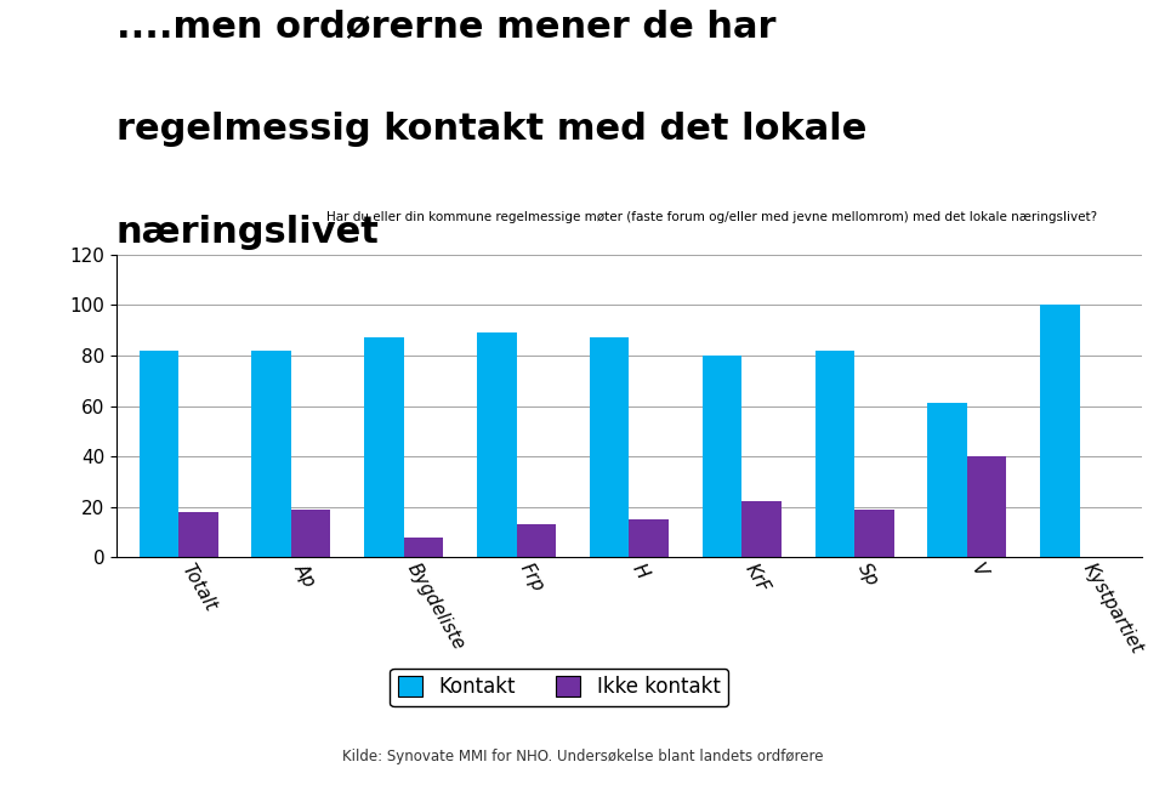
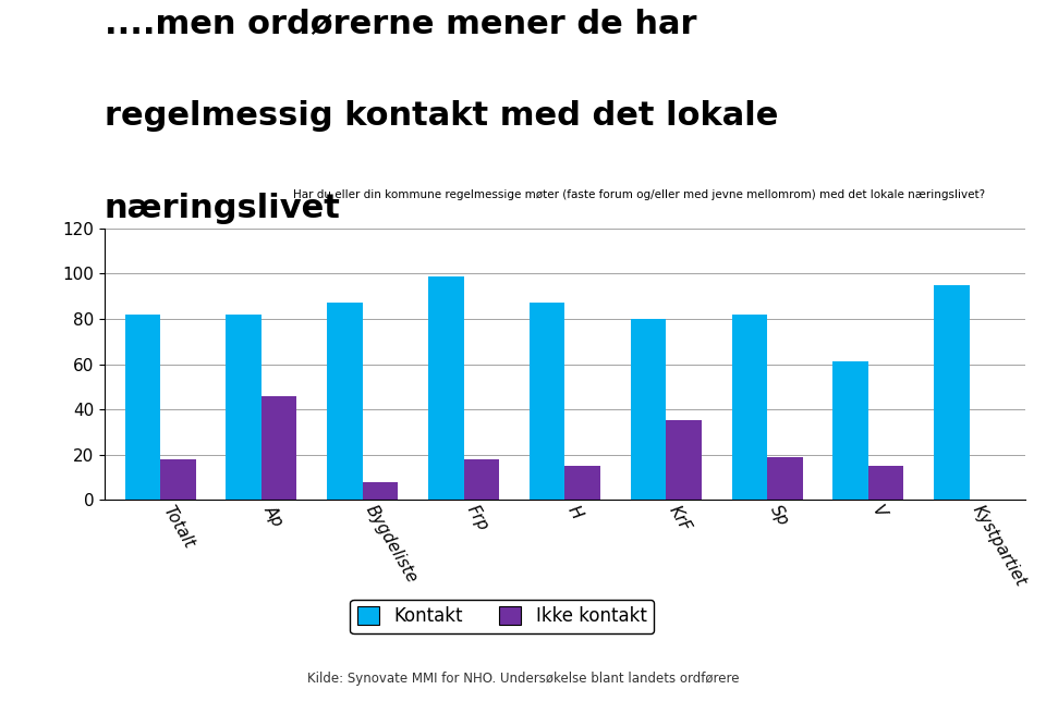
Ikke kontakt/Ap: 19 -> 46
Kontakt/Frp: 89 -> 99
Ikke kontakt/Frp: 13 -> 18
Ikke kontakt/KrF: 22 -> 35
Ikke kontakt/V: 40 -> 15
Kontakt/Kystpartiet: 100 -> 95
